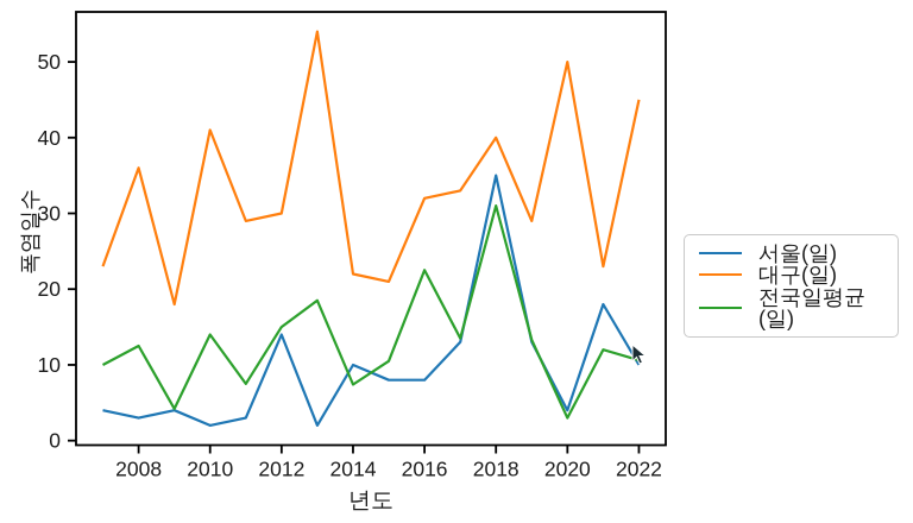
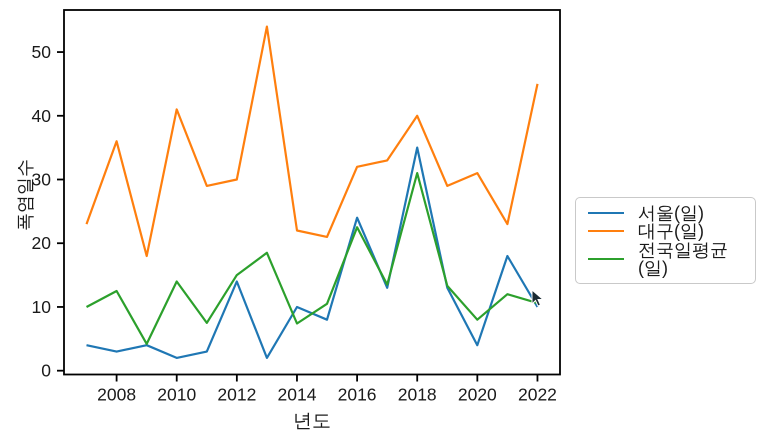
서울(일)/2016: 8 -> 24
대구(일)/2020: 50 -> 31
전국일평균(일)/2020: 3 -> 8
